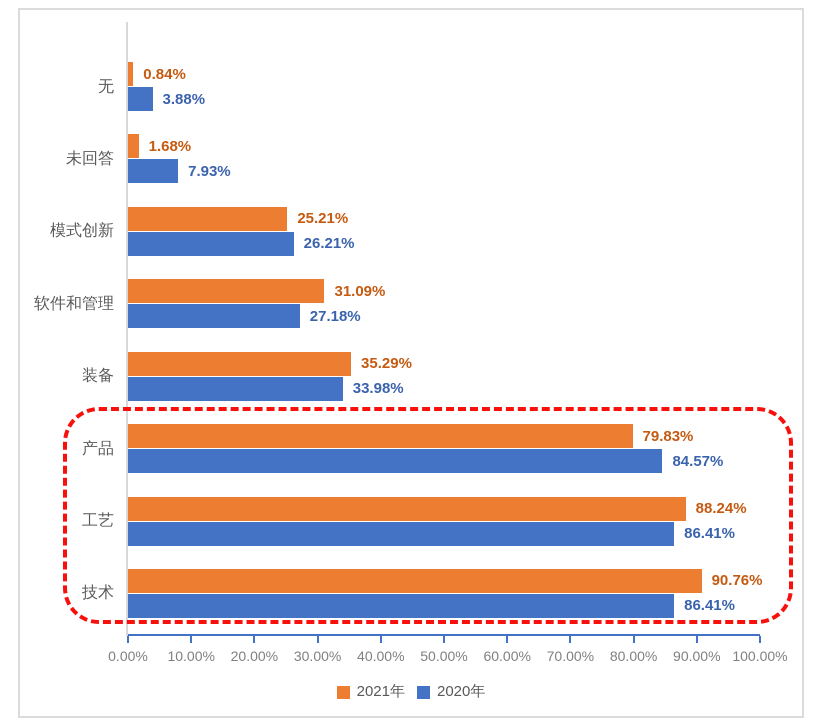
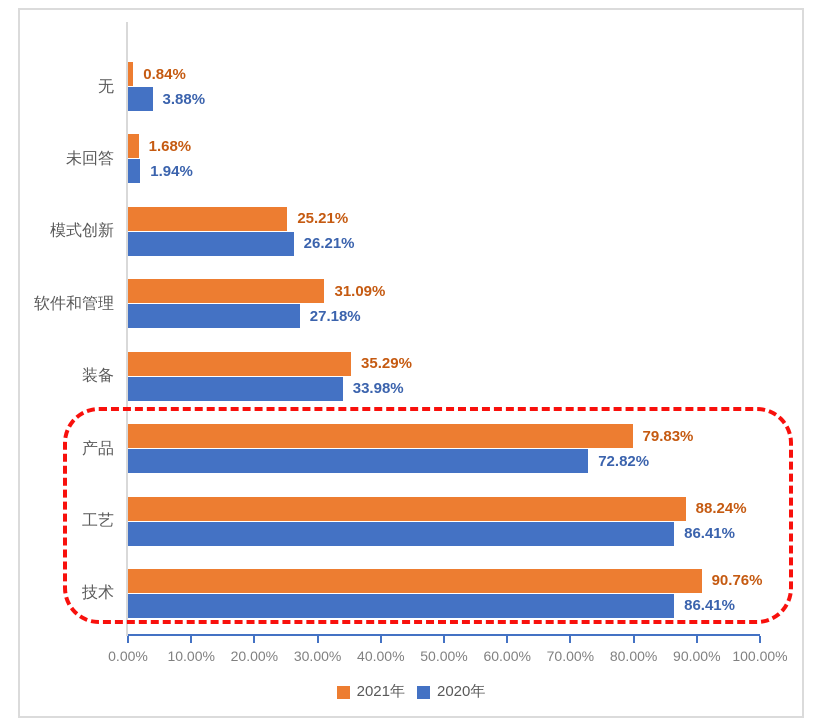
2020年/未回答: 7.93% -> 1.94%
2020年/产品: 84.57% -> 72.82%
